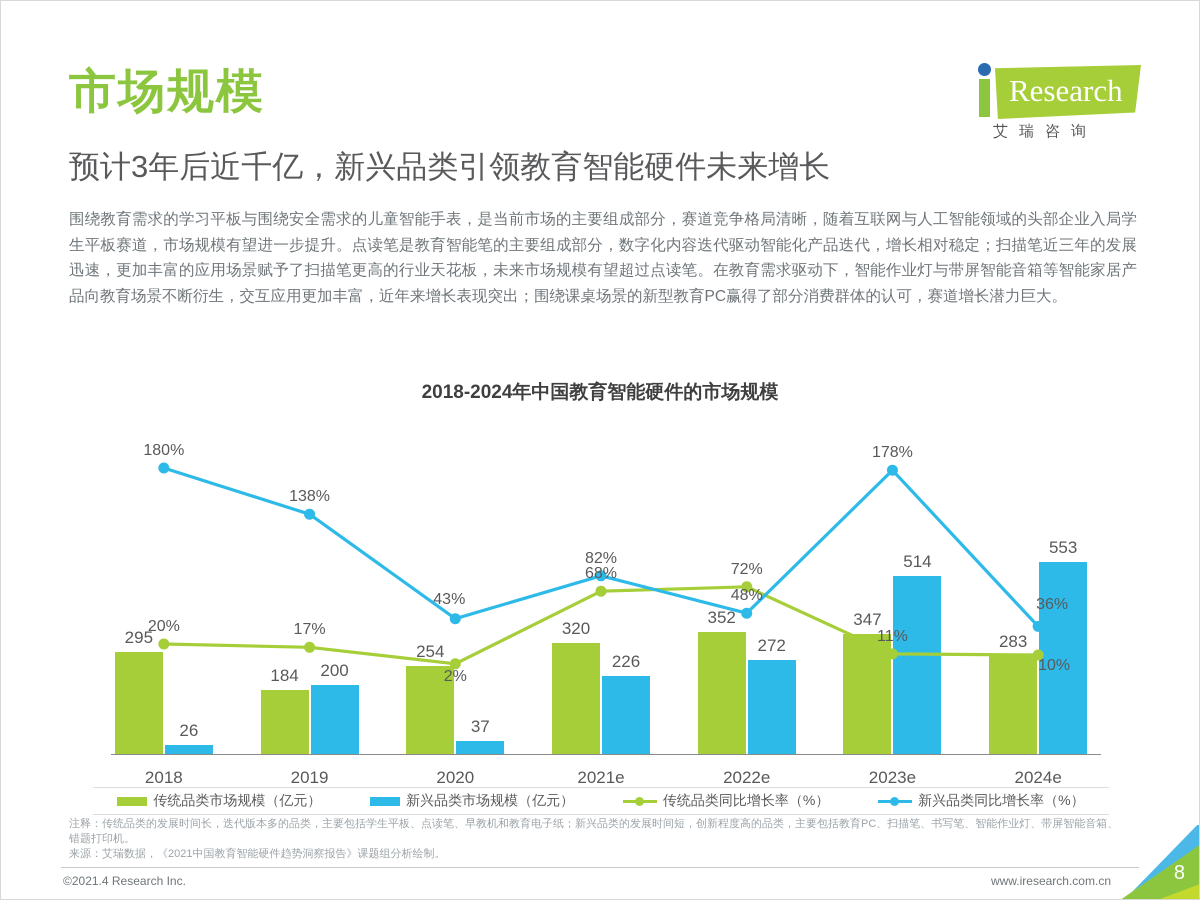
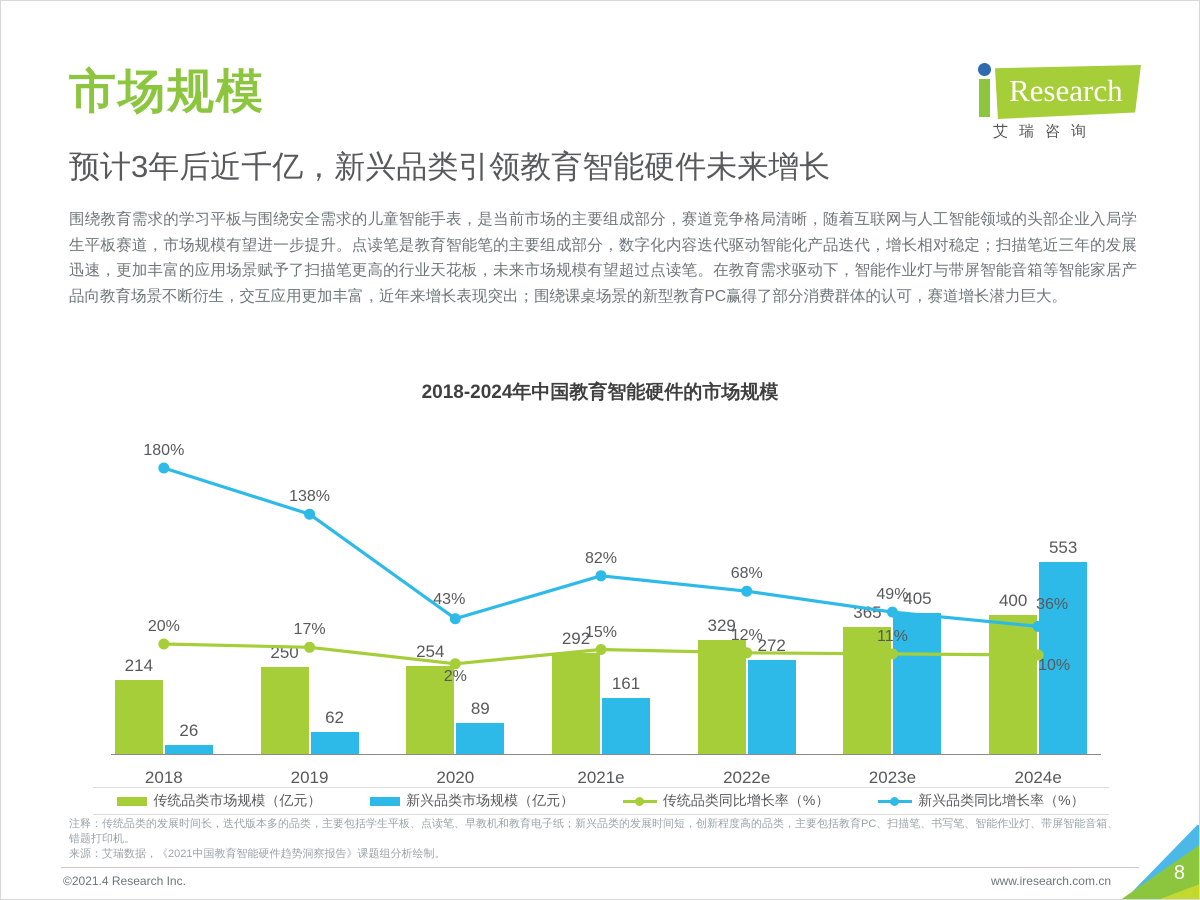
传统品类市场规模（亿元）/2018: 295 -> 214
传统品类市场规模（亿元）/2019: 184 -> 250
新兴品类市场规模（亿元）/2019: 200 -> 62
新兴品类市场规模（亿元）/2020: 37 -> 89
传统品类市场规模（亿元）/2021e: 320 -> 292
新兴品类市场规模（亿元）/2021e: 226 -> 161
传统品类同比增长率（%）/2021e: 68% -> 15%
传统品类市场规模（亿元）/2022e: 352 -> 329
传统品类同比增长率（%）/2022e: 72% -> 12%
新兴品类同比增长率（%）/2022e: 48% -> 68%
传统品类市场规模（亿元）/2023e: 347 -> 365
新兴品类市场规模（亿元）/2023e: 514 -> 405
新兴品类同比增长率（%）/2023e: 178% -> 49%
传统品类市场规模（亿元）/2024e: 283 -> 400
